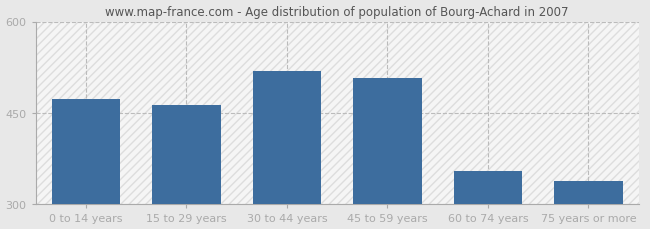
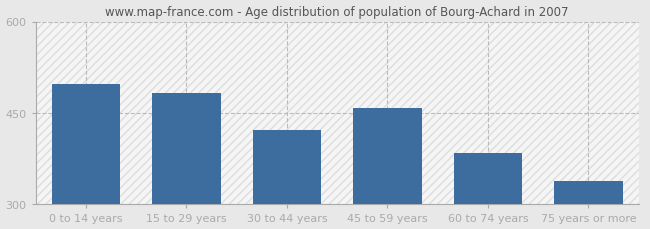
0 to 14 years: 473 -> 498
15 to 29 years: 463 -> 482
30 to 44 years: 518 -> 422
45 to 59 years: 508 -> 458
60 to 74 years: 355 -> 384
